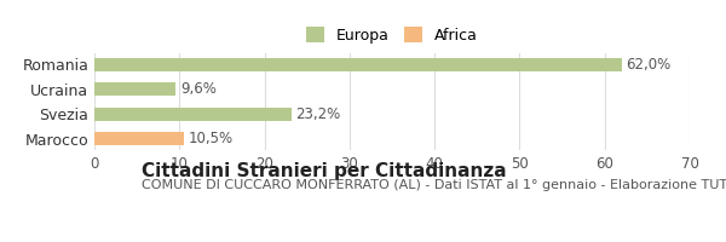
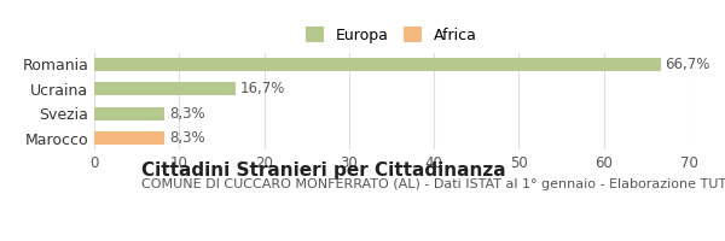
Romania: 62,0% -> 66,7%
Ucraina: 9,6% -> 16,7%
Svezia: 23,2% -> 8,3%
Marocco: 10,5% -> 8,3%
